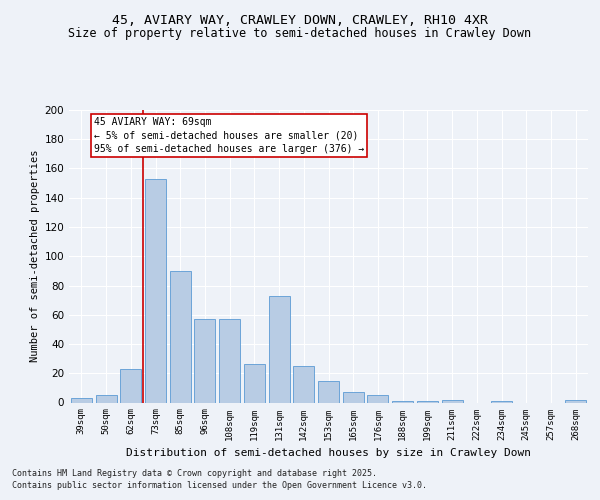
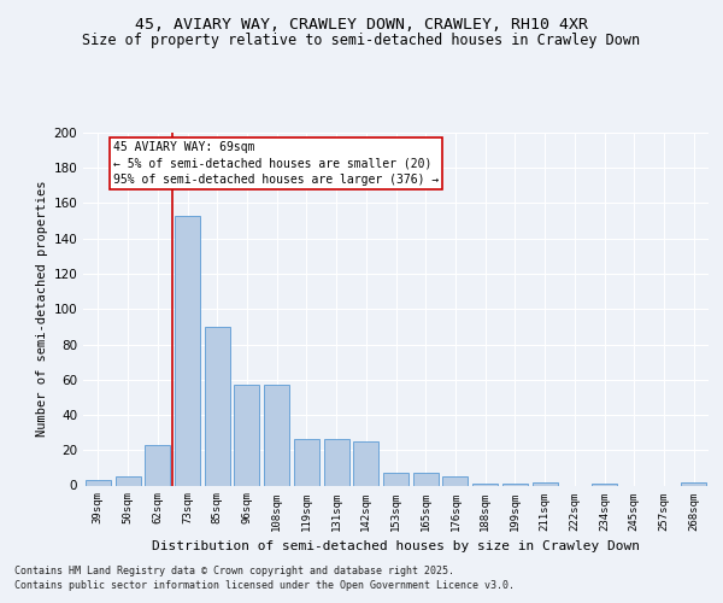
131sqm: 73 -> 26
153sqm: 15 -> 7
